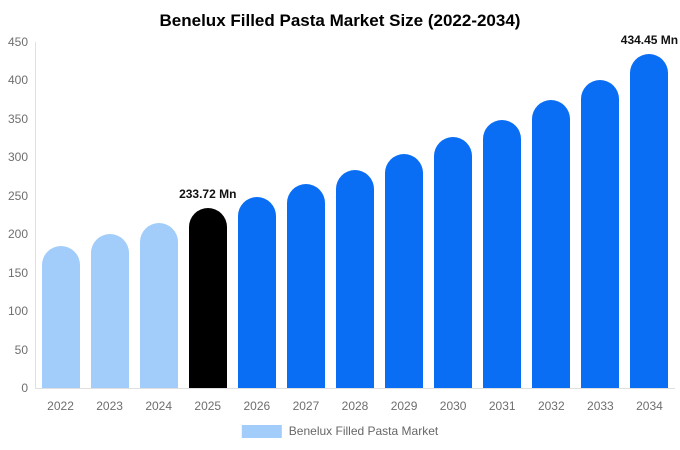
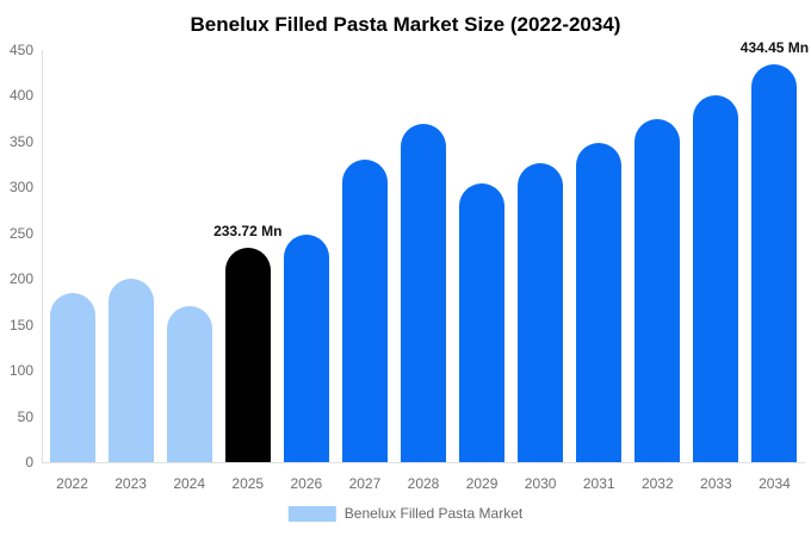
2024: 210 -> 170
2027: 260 -> 330
2028: 280 -> 370
